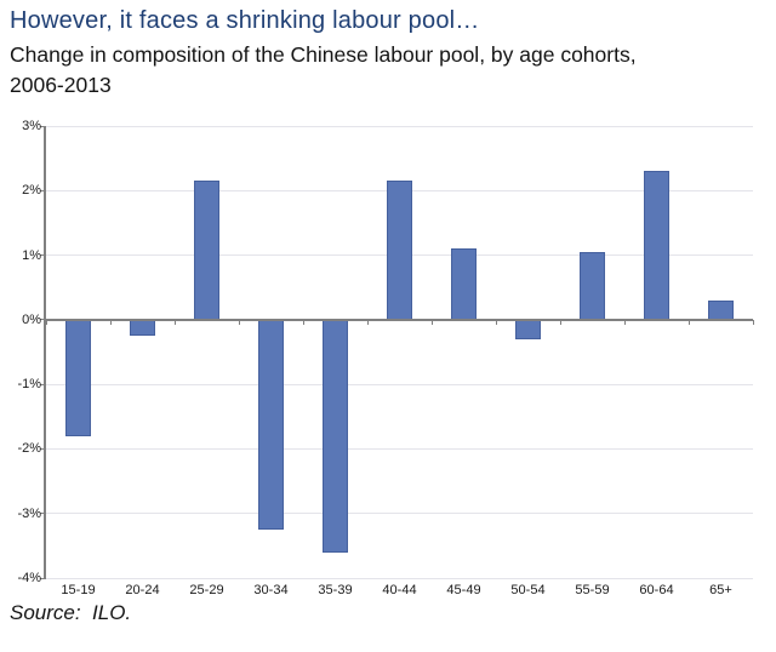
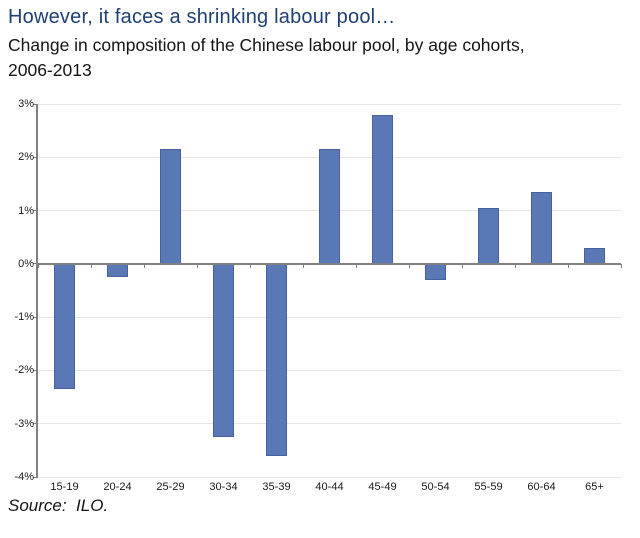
15-19: -1.8% -> -2.4%
45-49: 1.1% -> 2.8%
60-64: 2.3% -> 1.4%
